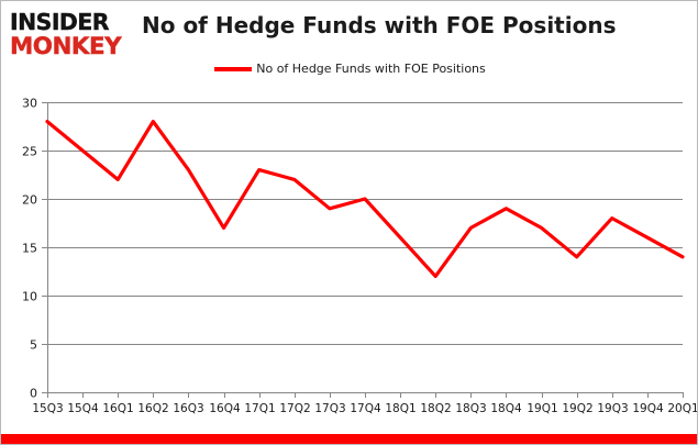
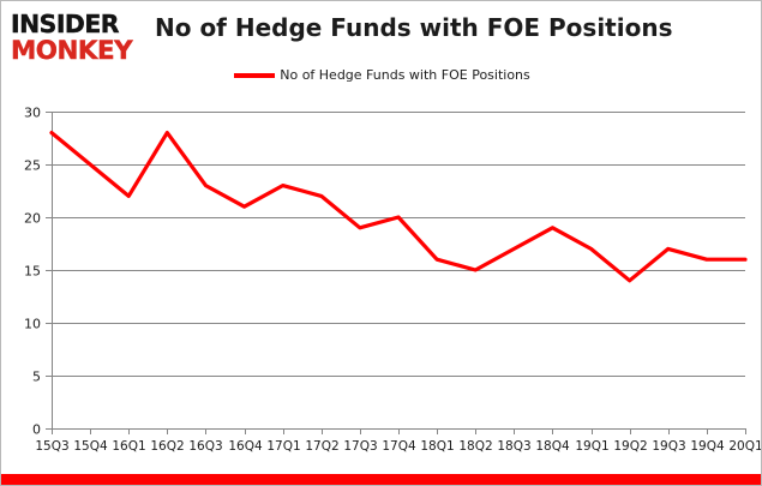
16Q4: 17 -> 21
18Q2: 12 -> 15
19Q3: 18 -> 17
20Q1: 14 -> 16
